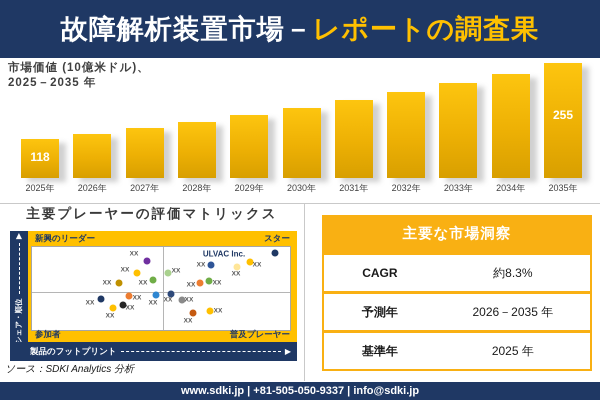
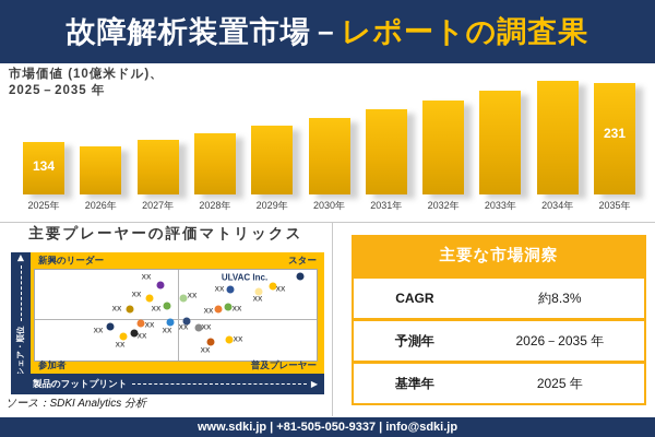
2025年: 118 -> 134
2035年: 255 -> 231
